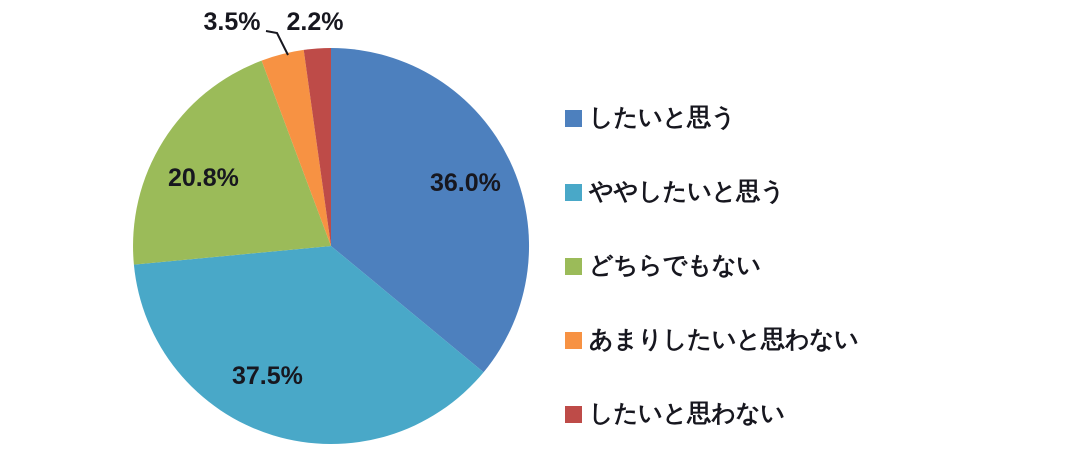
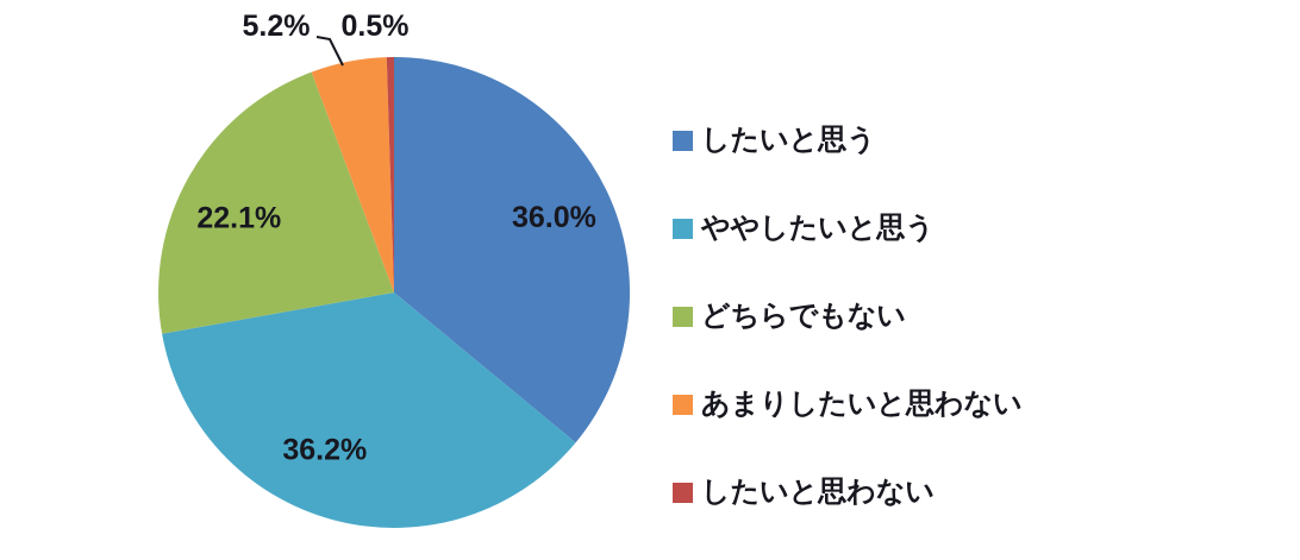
ややしたいと思う: 37.5% -> 36.2%
どちらでもない: 20.8% -> 22.1%
あまりしたいと思わない: 3.5% -> 5.2%
したいと思わない: 2.2% -> 0.5%
